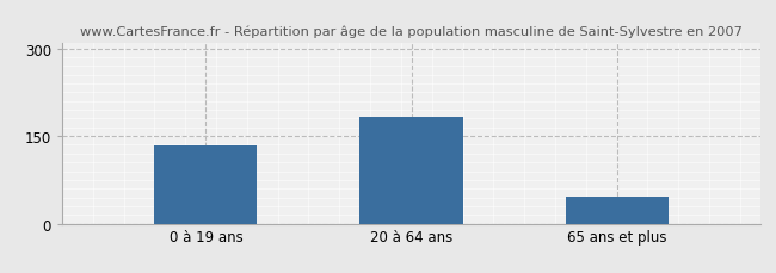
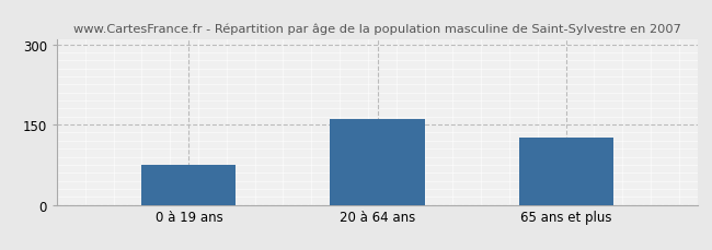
0 à 19 ans: 133 -> 75
20 à 64 ans: 183 -> 160
65 ans et plus: 47 -> 125
